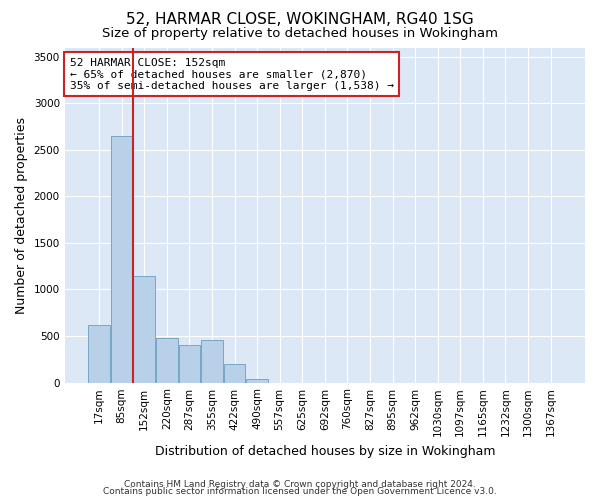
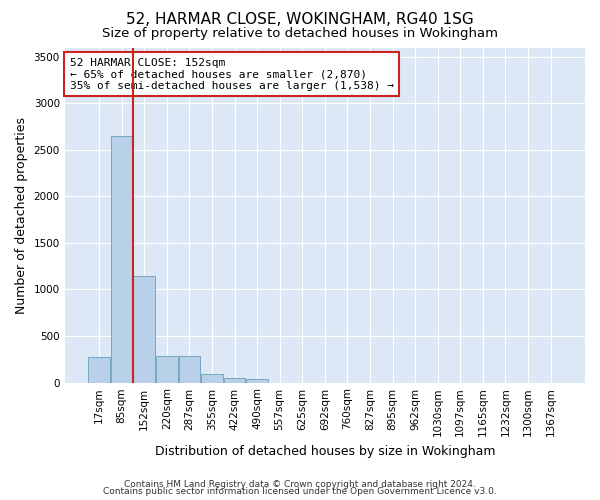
17sqm: 620 -> 270
220sqm: 480 -> 280
287sqm: 400 -> 280
355sqm: 460 -> 90
422sqm: 200 -> 50
